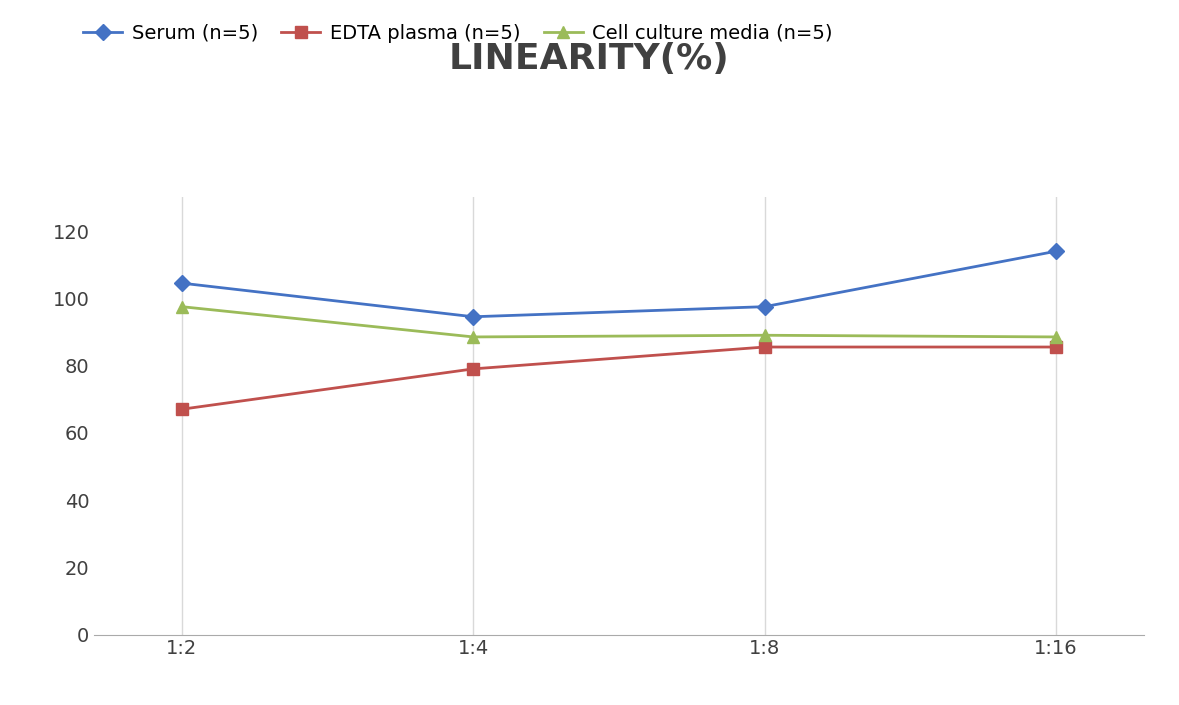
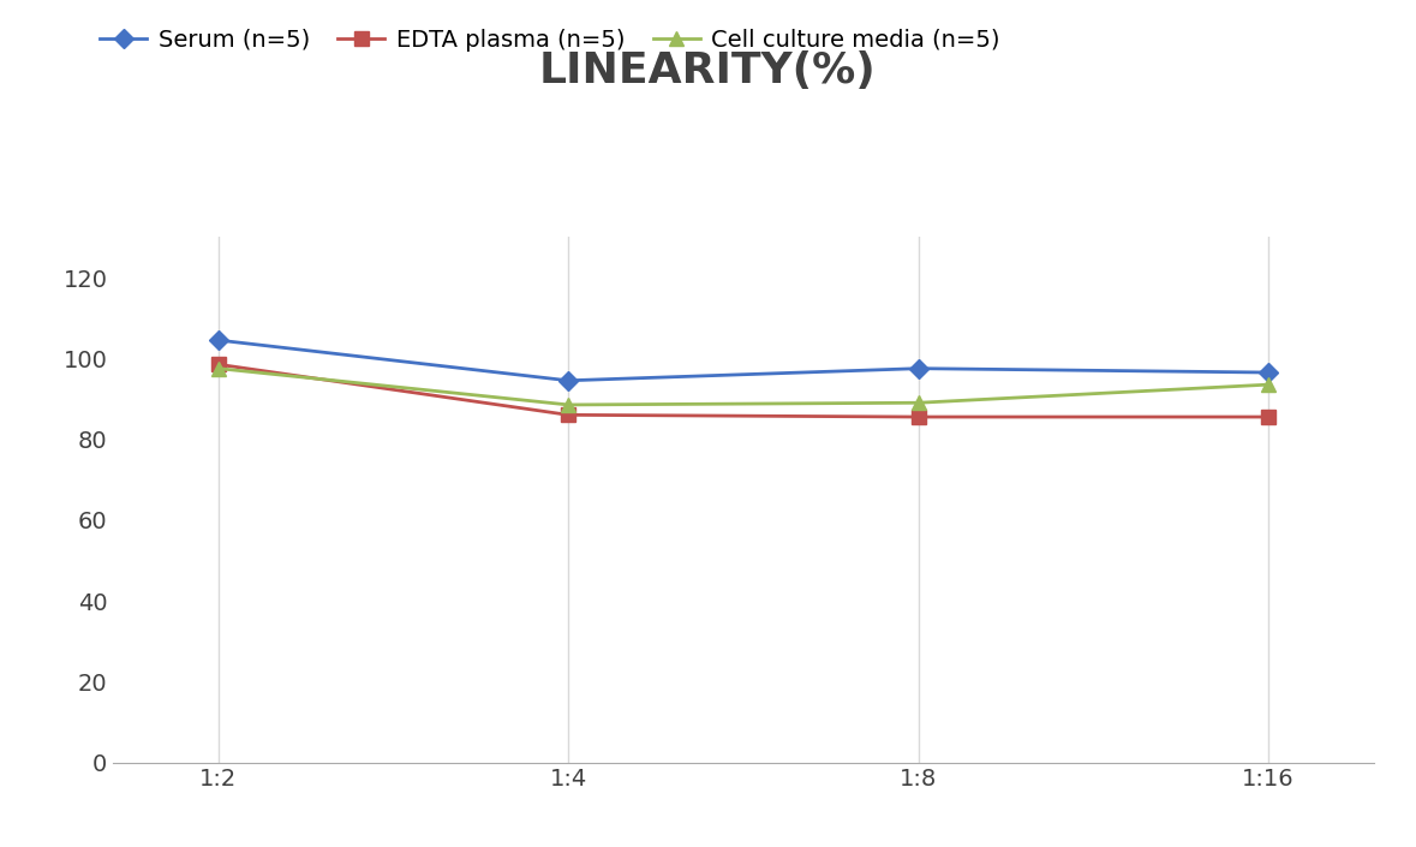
EDTA plasma (n=5)/1:2: 67.0 -> 98.5
EDTA plasma (n=5)/1:4: 79.0 -> 86.0
Serum (n=5)/1:16: 114.0 -> 96.5
Cell culture media (n=5)/1:16: 88.5 -> 93.5
